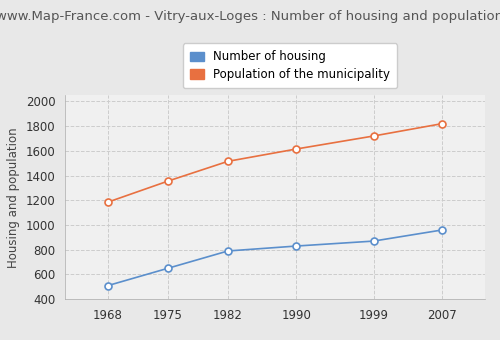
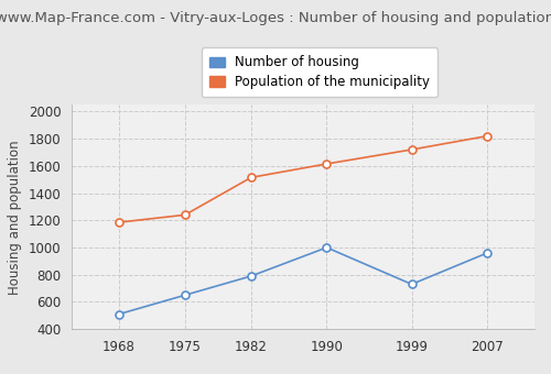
Population of the municipality/1975: 1360 -> 1240
Number of housing/1990: 830 -> 1000
Number of housing/1999: 870 -> 730
